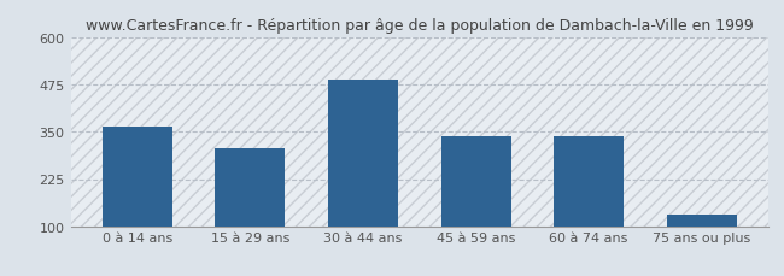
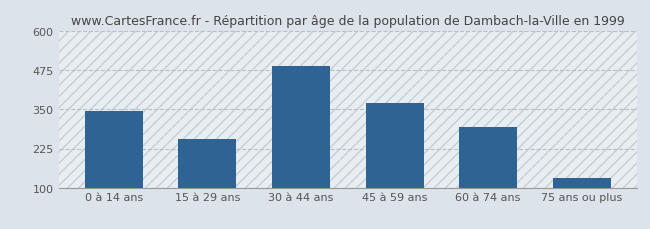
0 à 14 ans: 365 -> 345
15 à 29 ans: 305 -> 255
45 à 59 ans: 340 -> 370
60 à 74 ans: 338 -> 295
